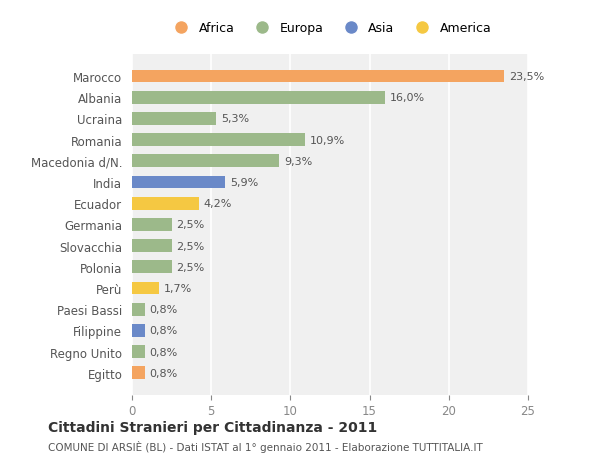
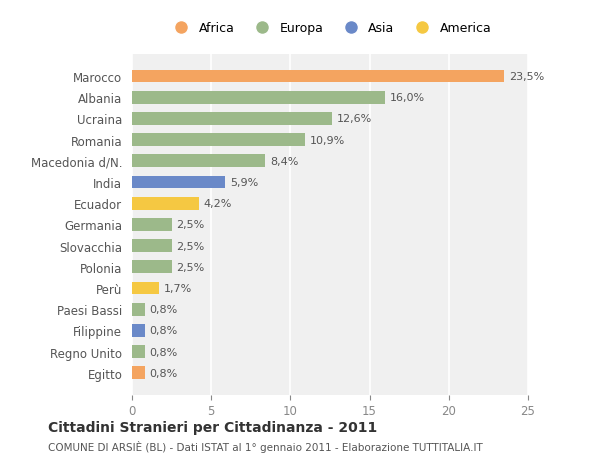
Ucraina: 5,3% -> 12,6%
Macedonia d/N.: 9,3% -> 8,4%
